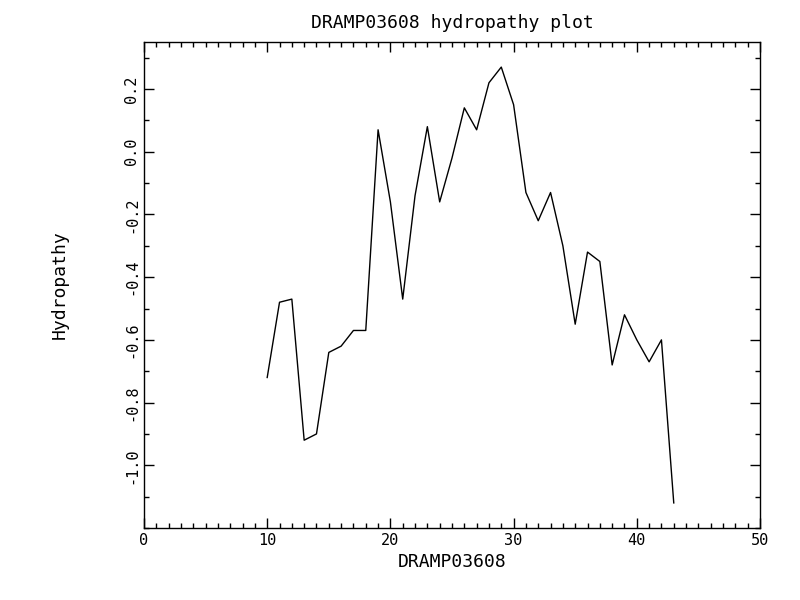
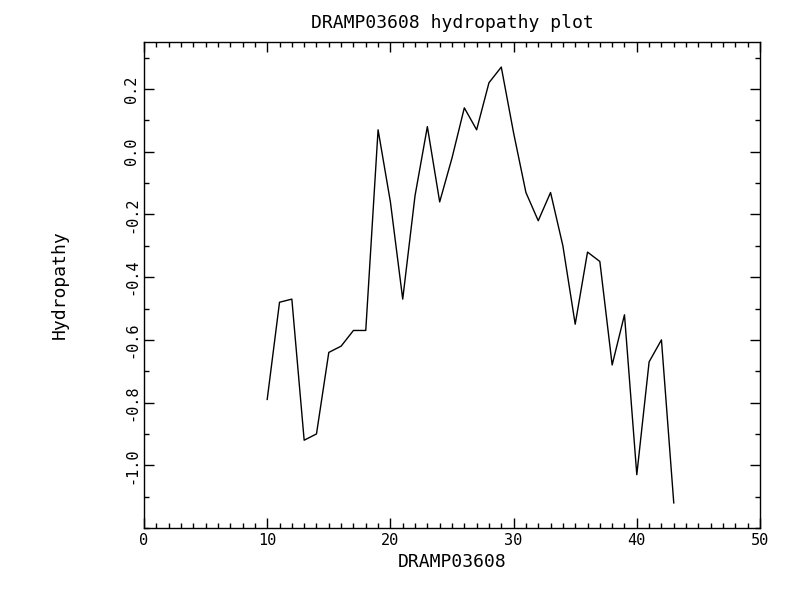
10: -0.72 -> -0.79
30: 0.15 -> 0.06
40: -0.60 -> -1.03
